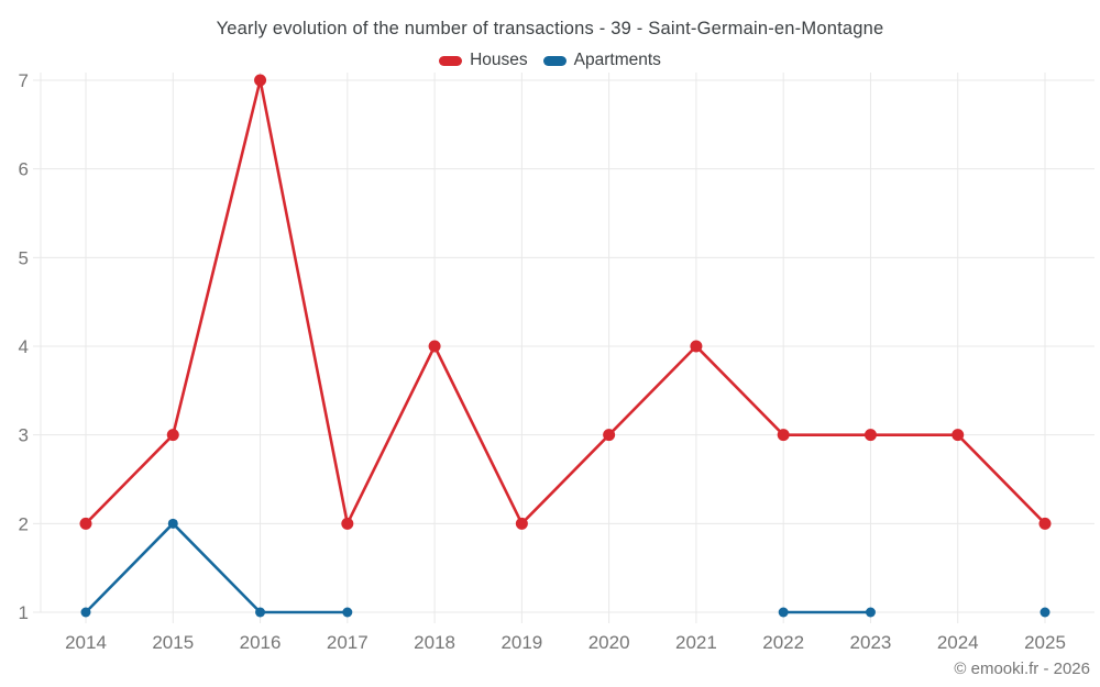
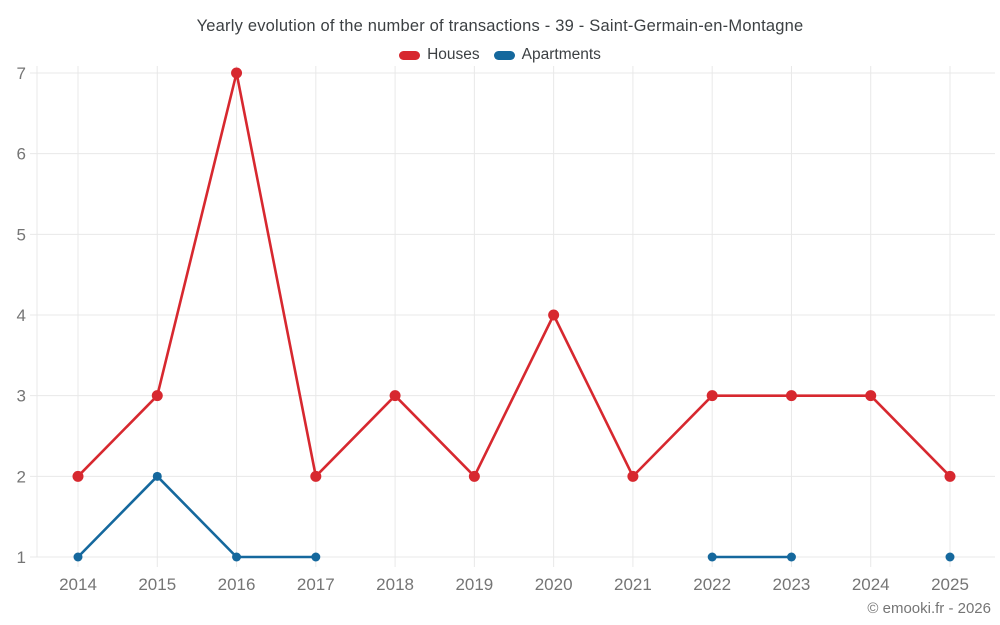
Houses/2018: 4 -> 3
Houses/2020: 3 -> 4
Houses/2021: 4 -> 2
